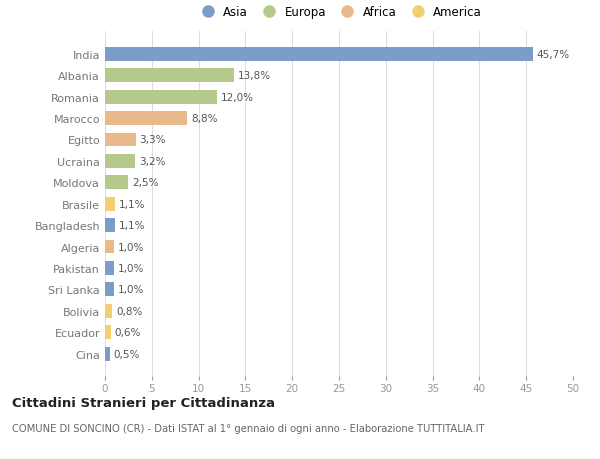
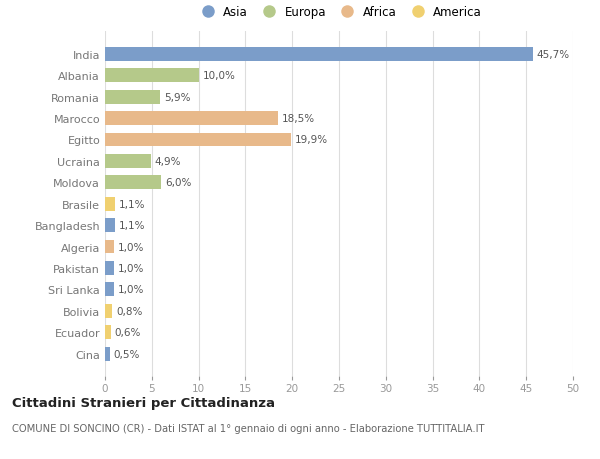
Albania: 13,8% -> 10,0%
Romania: 12,0% -> 5,9%
Marocco: 8,8% -> 18,5%
Egitto: 3,3% -> 19,9%
Ucraina: 3,2% -> 4,9%
Moldova: 2,5% -> 6,0%
